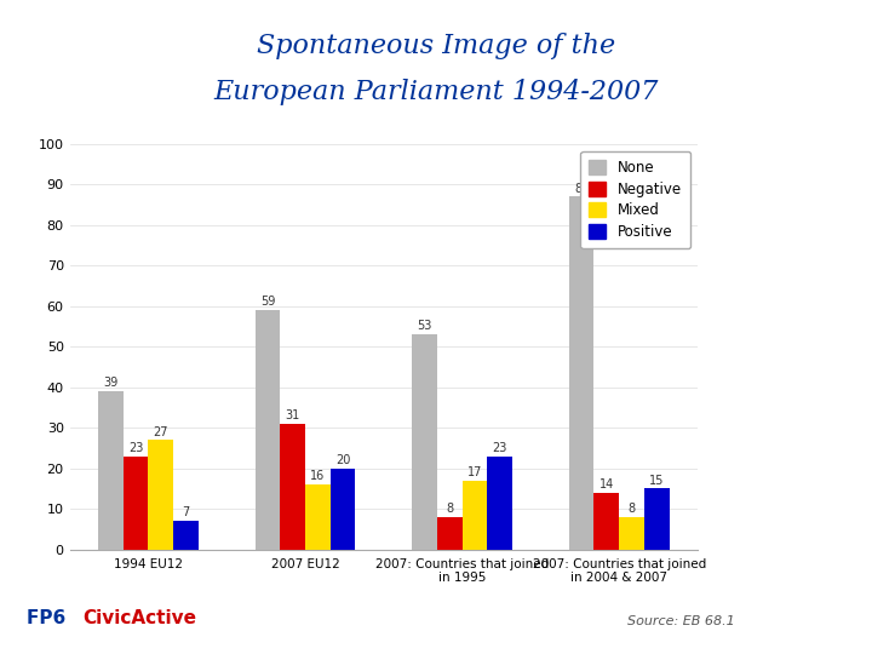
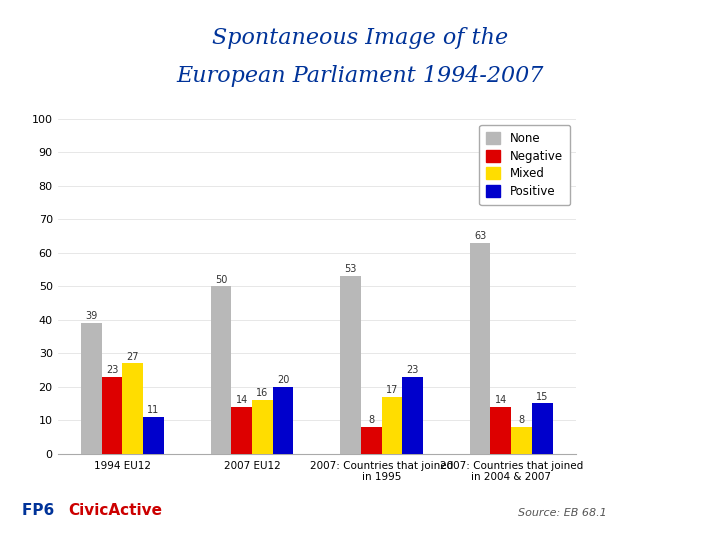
Positive/1994 EU12: 7 -> 11
None/2007 EU12: 59 -> 50
Negative/2007 EU12: 31 -> 14
None/2007: Countries that joined in 2004 & 2007: 87 -> 63
